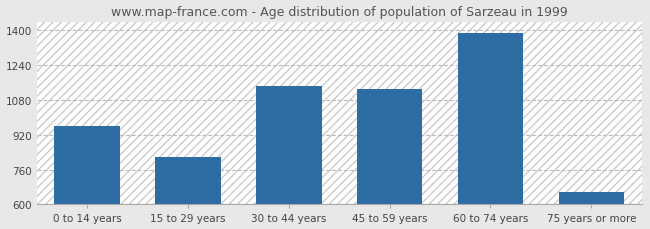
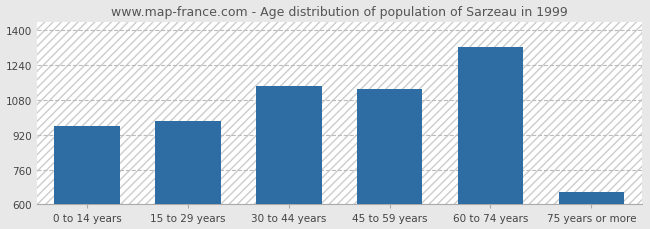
15 to 29 years: 820 -> 985
60 to 74 years: 1385 -> 1325
